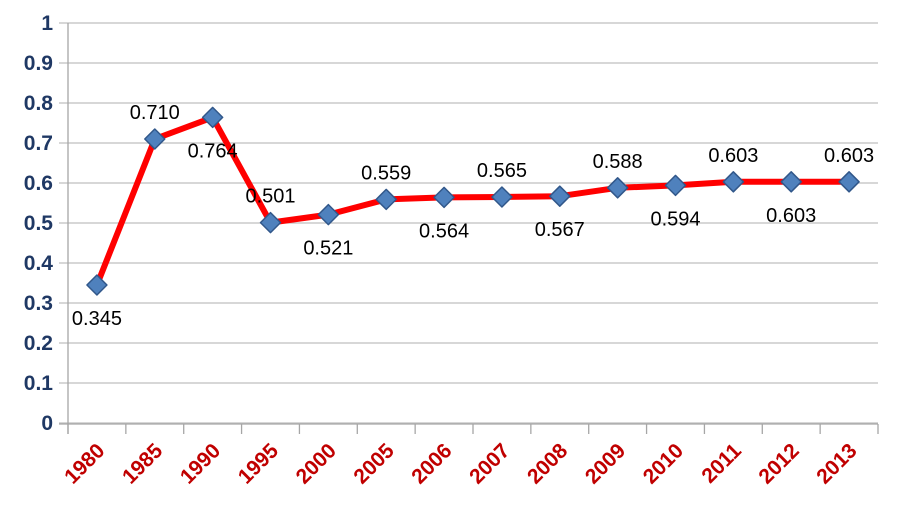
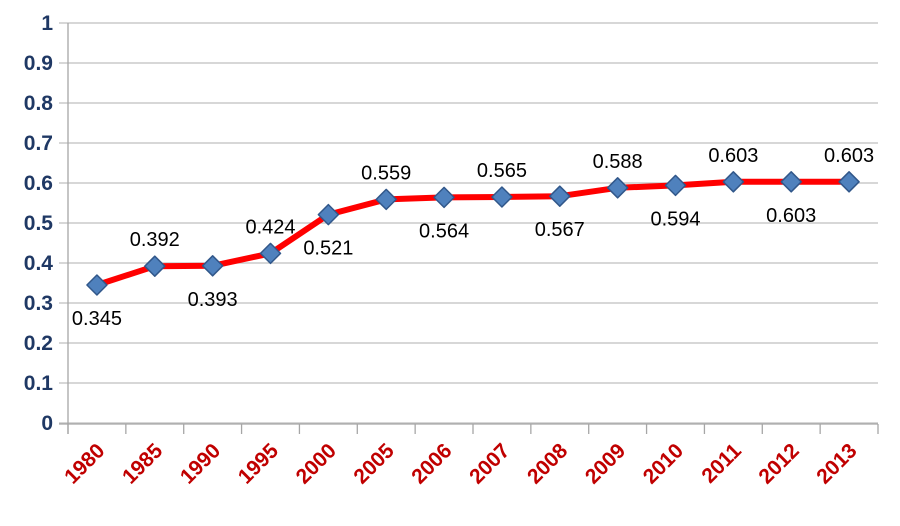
1985: 0.710 -> 0.392
1990: 0.764 -> 0.393
1995: 0.501 -> 0.424
